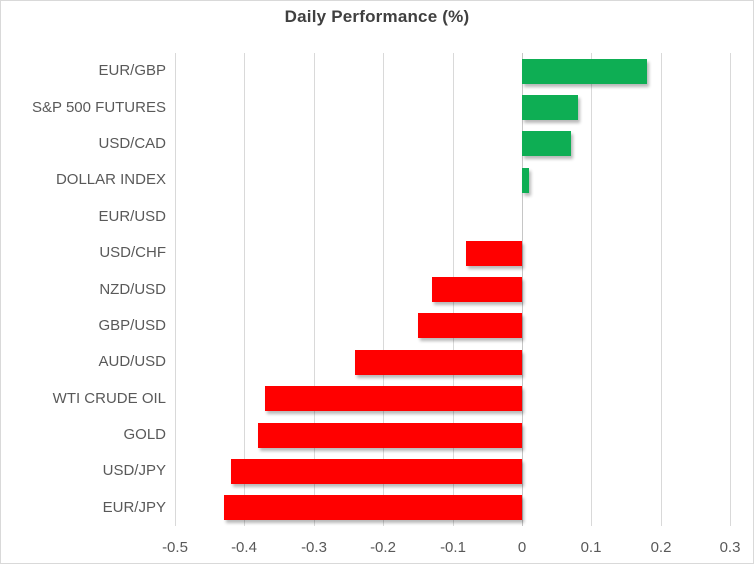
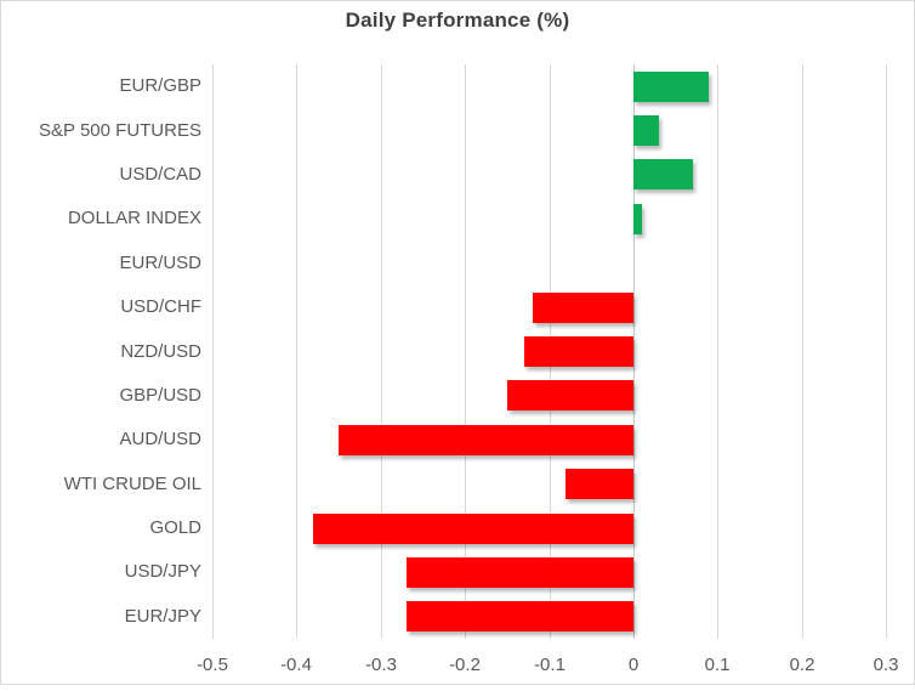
EUR/GBP: 0.18 -> 0.09
S&P 500 FUTURES: 0.08 -> 0.03
USD/CHF: -0.08 -> -0.12
AUD/USD: -0.24 -> -0.35
WTI CRUDE OIL: -0.37 -> -0.08
USD/JPY: -0.42 -> -0.27
EUR/JPY: -0.43 -> -0.27
